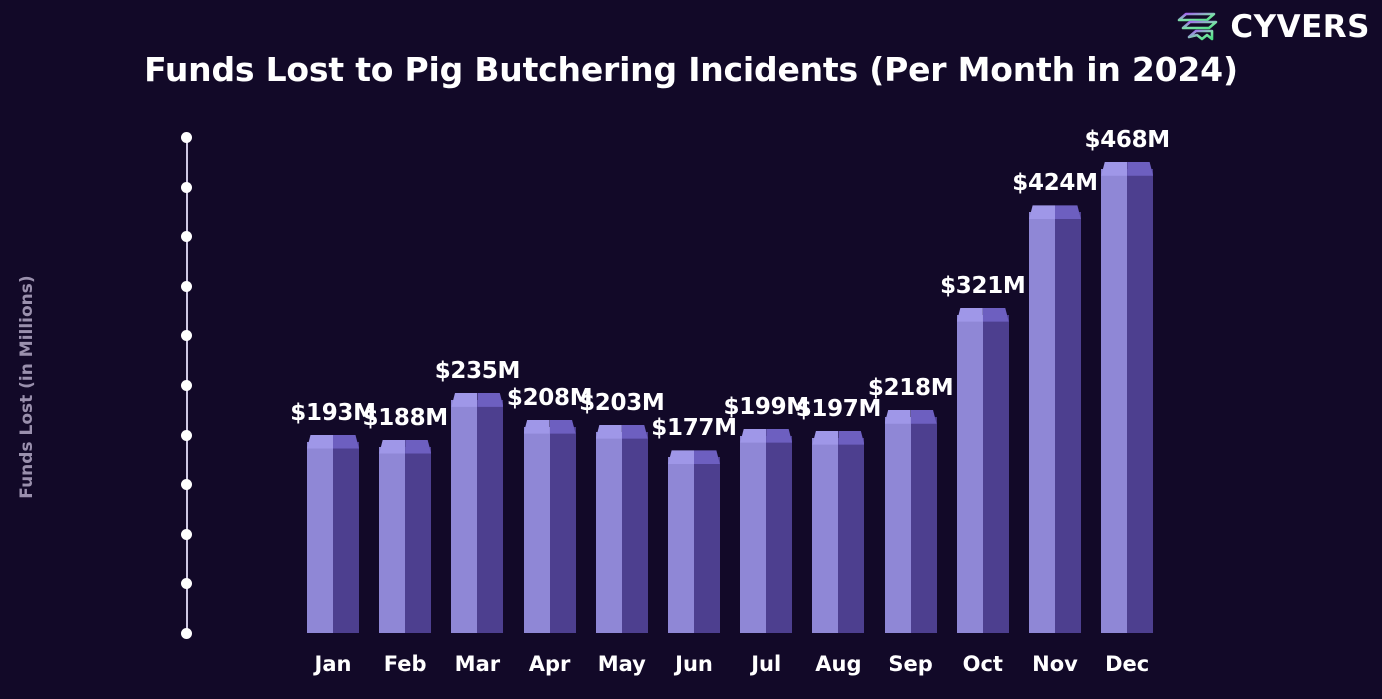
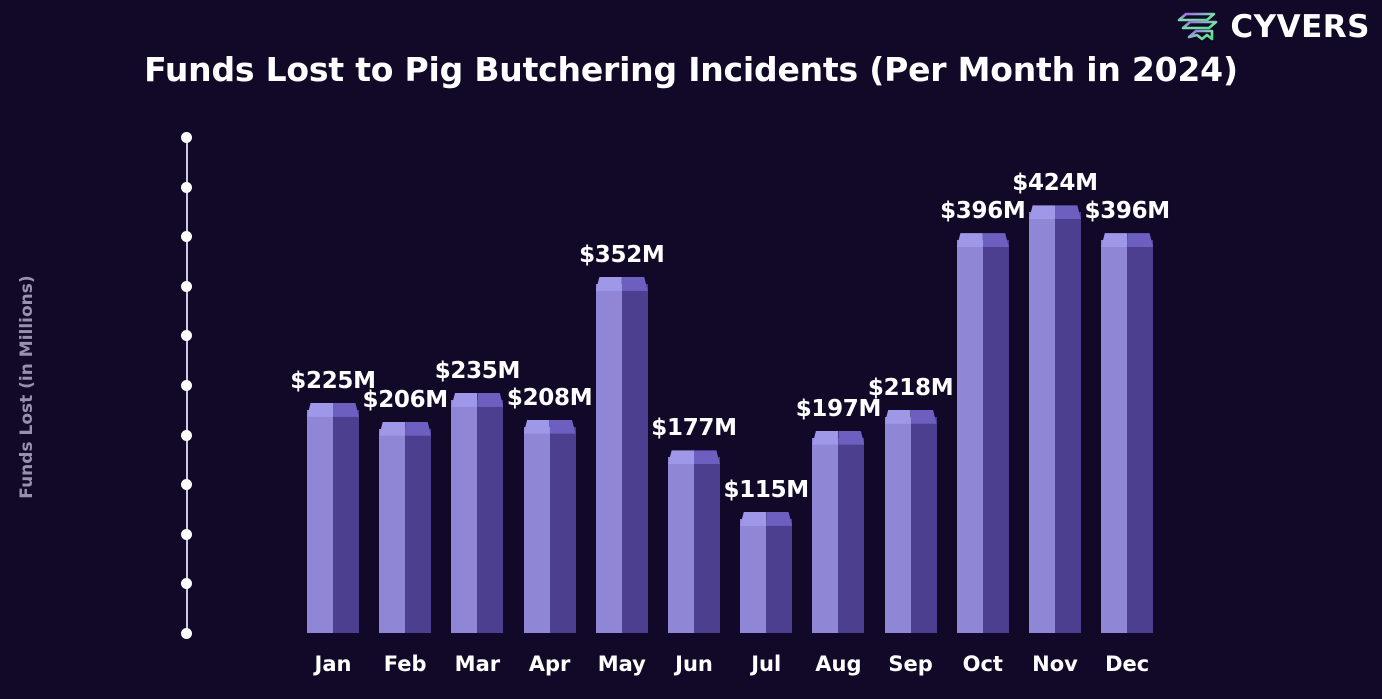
Jan: $193M -> $225M
Feb: $188M -> $206M
May: $203M -> $352M
Jul: $199M -> $115M
Oct: $321M -> $396M
Dec: $468M -> $396M
